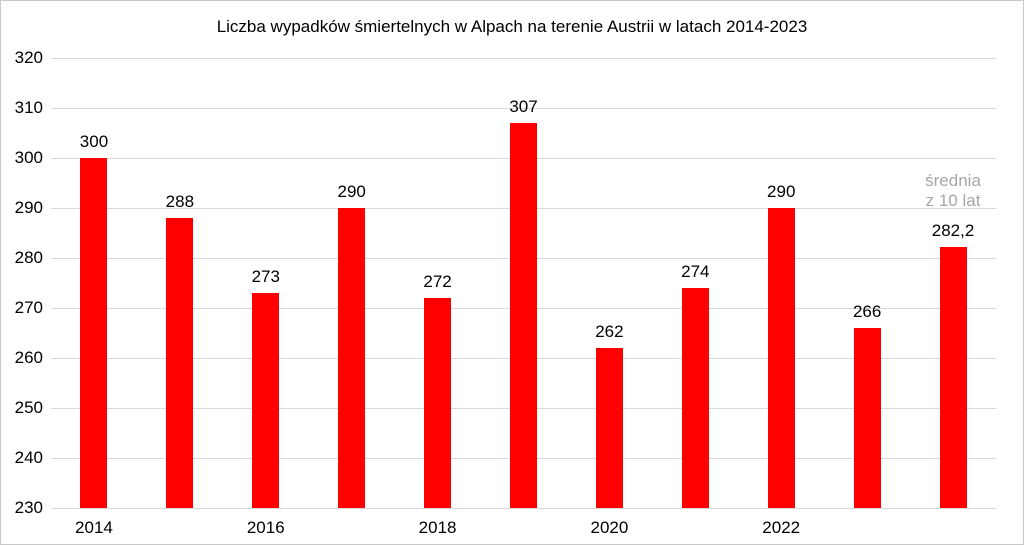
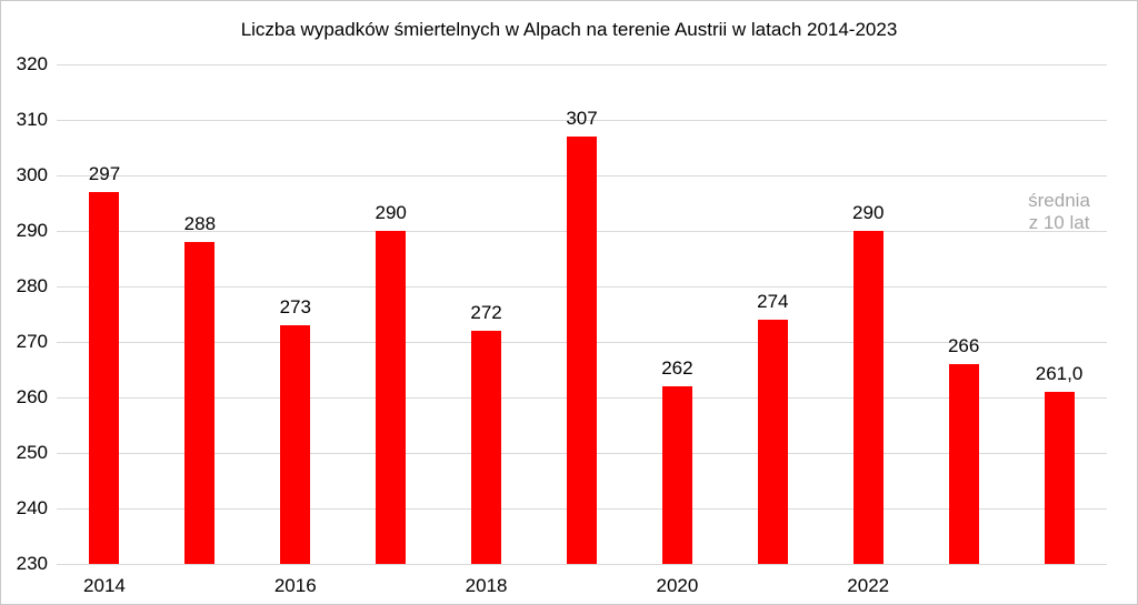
2014: 300 -> 297
średnia z 10 lat: 282,2 -> 261,0
